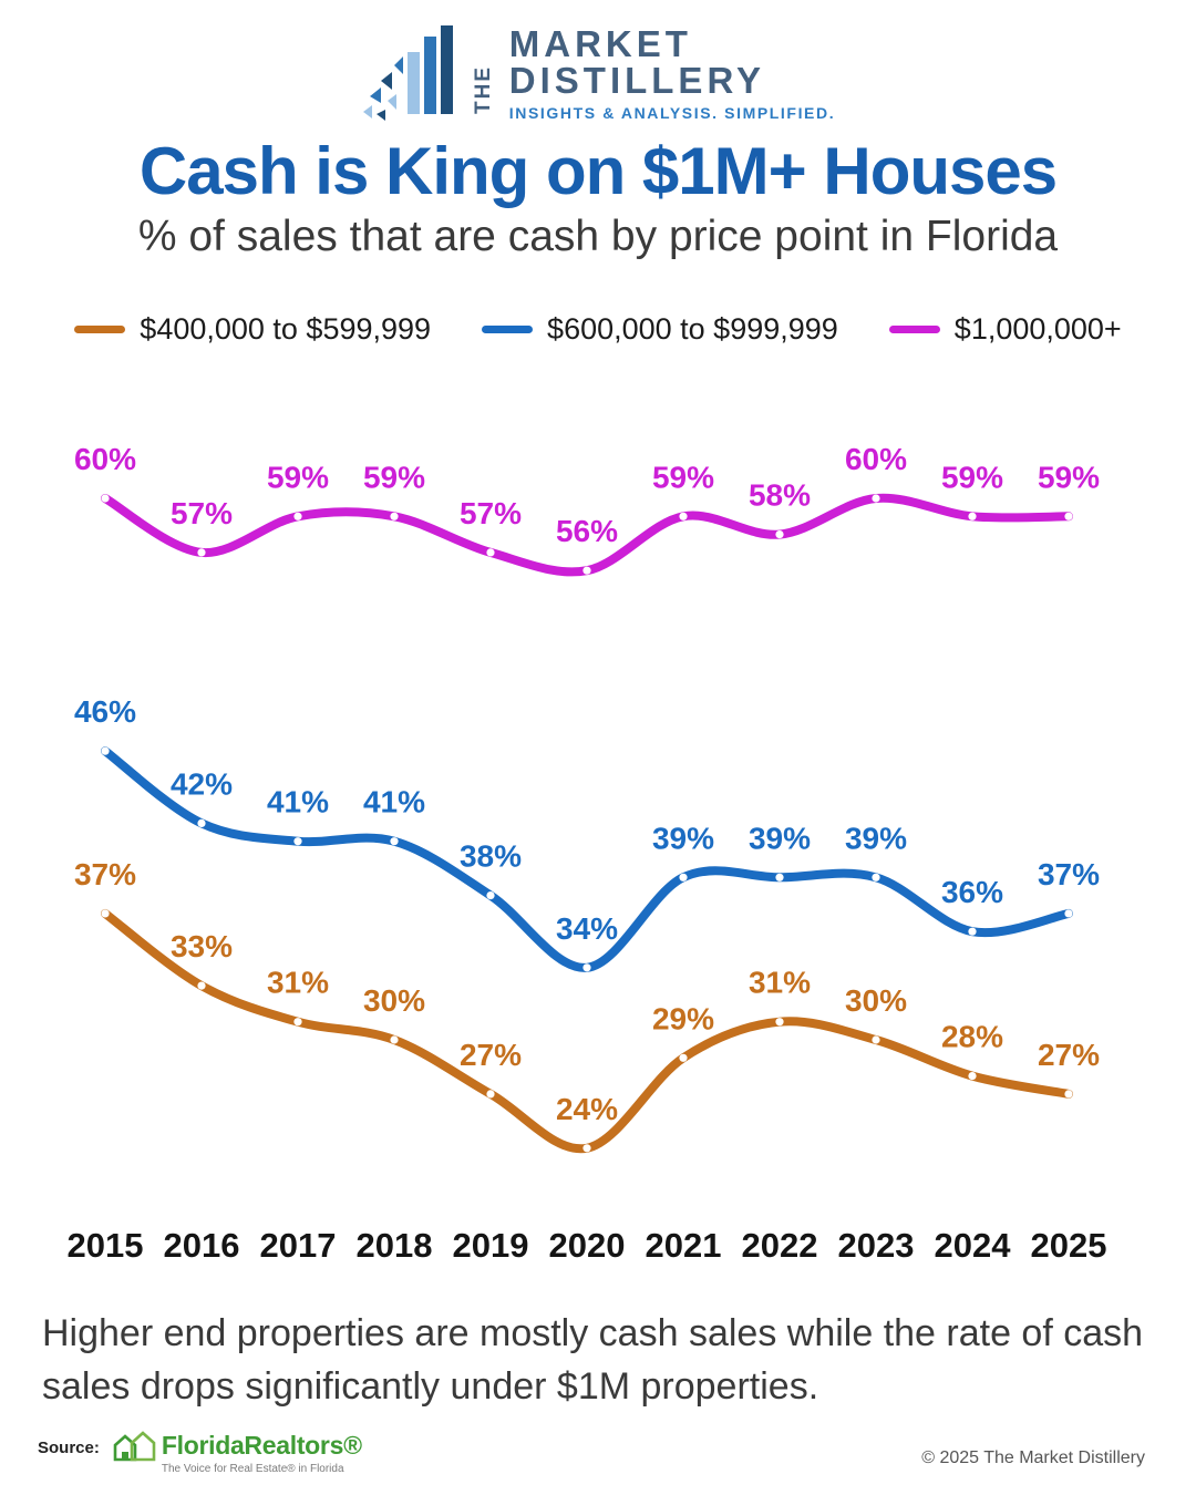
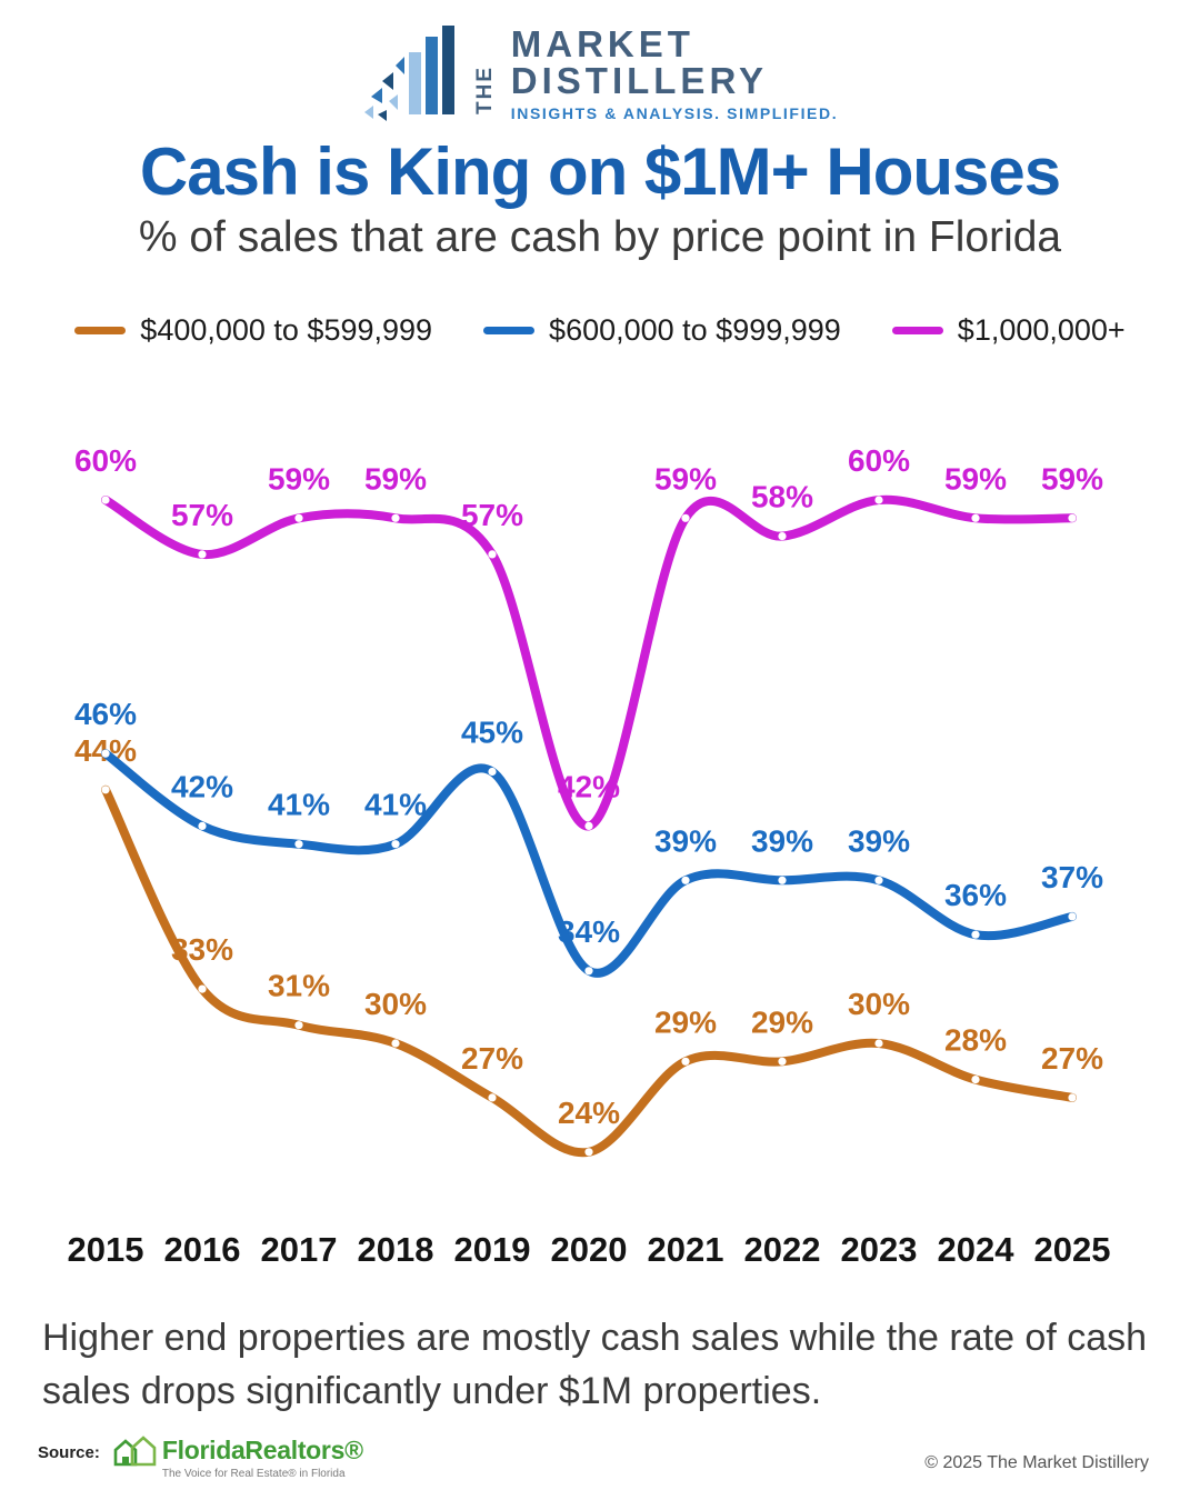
$400,000 to $599,999/2015: 37% -> 44%
$600,000 to $999,999/2019: 38% -> 45%
$1,000,000+/2020: 56% -> 42%
$400,000 to $599,999/2022: 31% -> 29%
